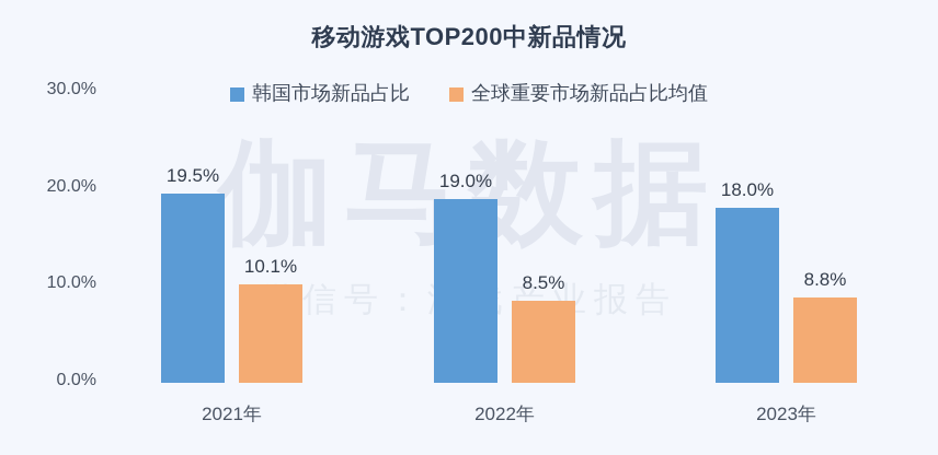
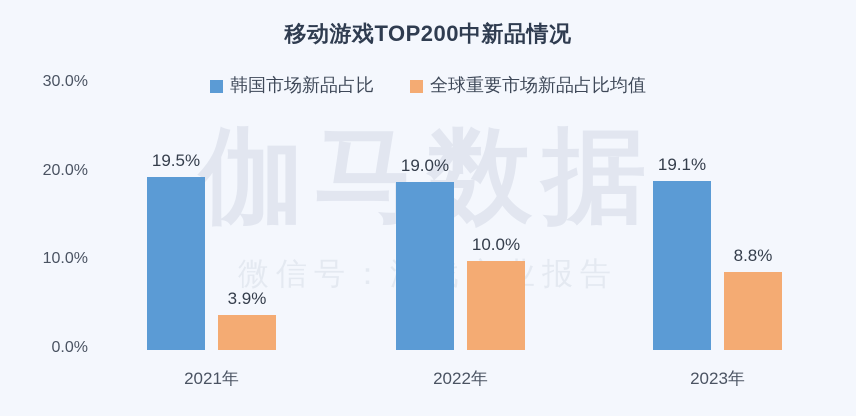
全球重要市场新品占比均值/2021年: 10.1% -> 3.9%
全球重要市场新品占比均值/2022年: 8.5% -> 10.0%
韩国市场新品占比/2023年: 18.0% -> 19.1%
